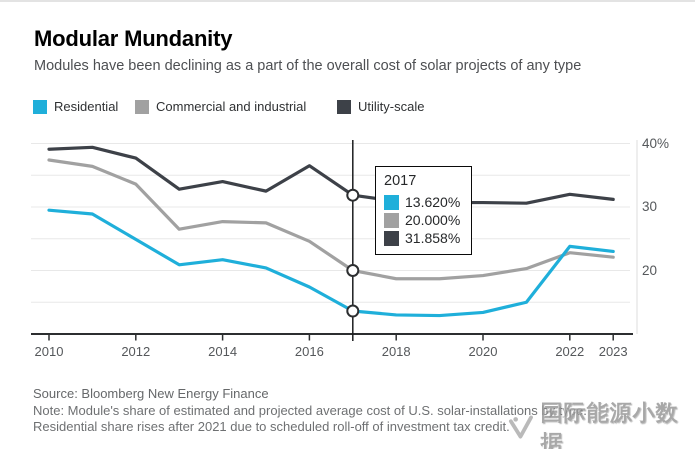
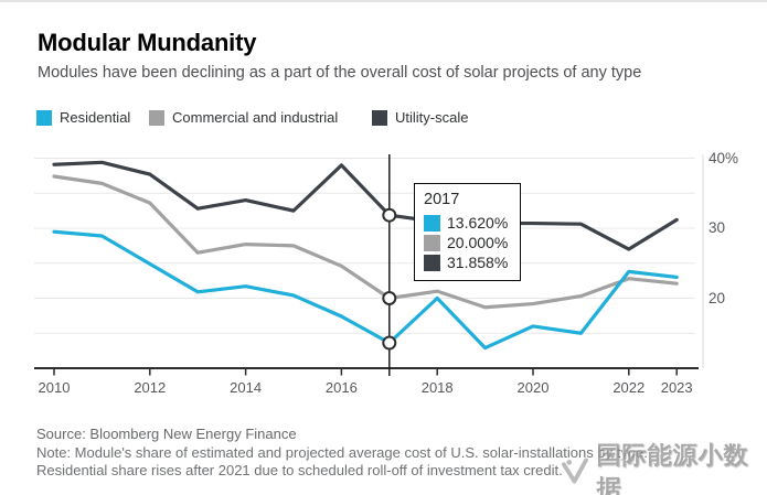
Utility-scale/2016: 36% -> 39%
Residential/2018: 13% -> 20%
Commercial and industrial/2018: 19% -> 21%
Residential/2020: 13% -> 16%
Utility-scale/2022: 32% -> 27%
